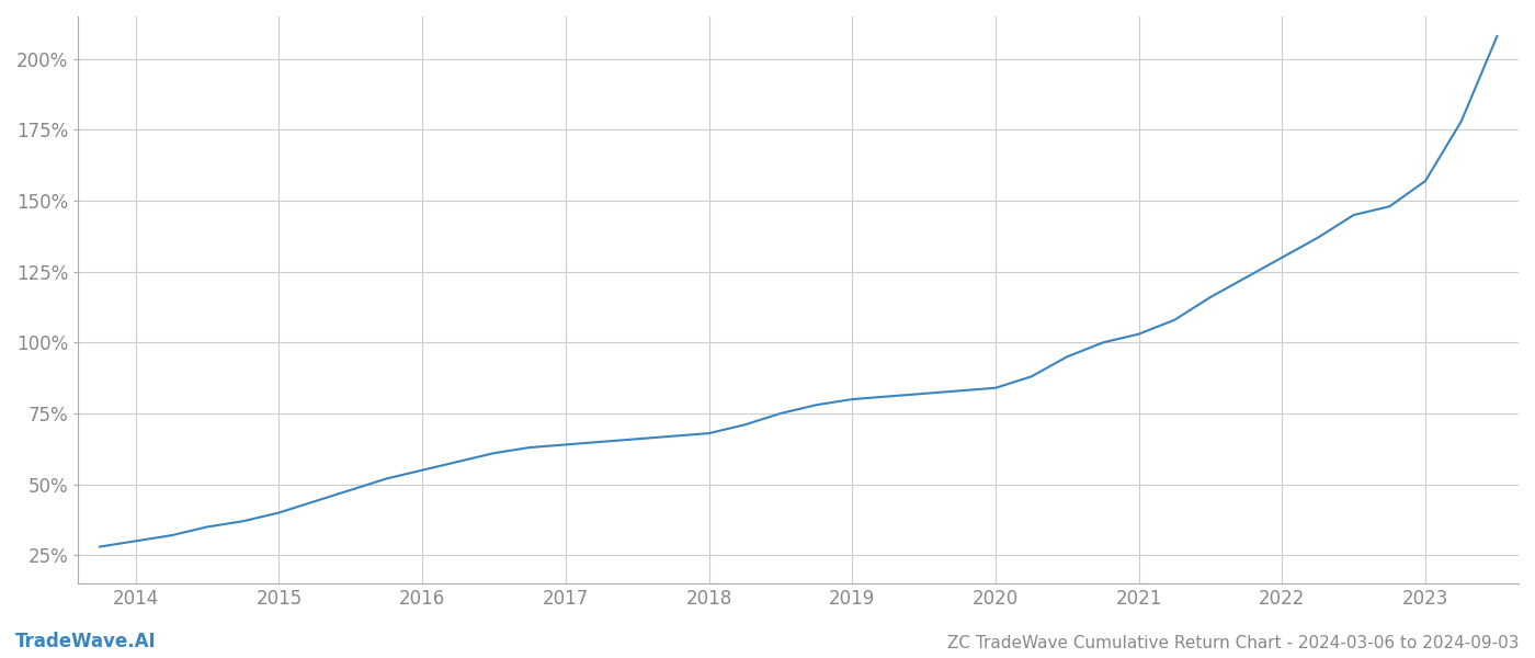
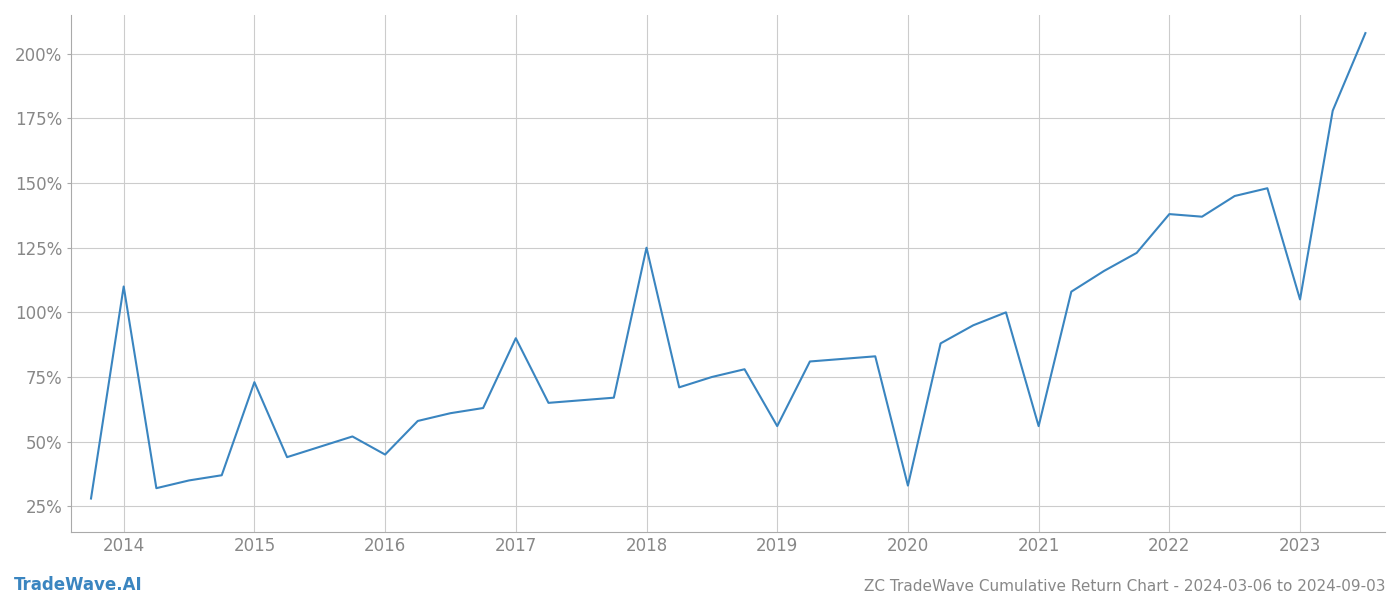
2014: 30% -> 110%
2015: 40% -> 73%
2016: 55% -> 45%
2017: 64% -> 90%
2018: 68% -> 125%
2019: 80% -> 56%
2020: 84% -> 33%
2021: 103% -> 56%
2022: 130% -> 138%
2023: 157% -> 105%
